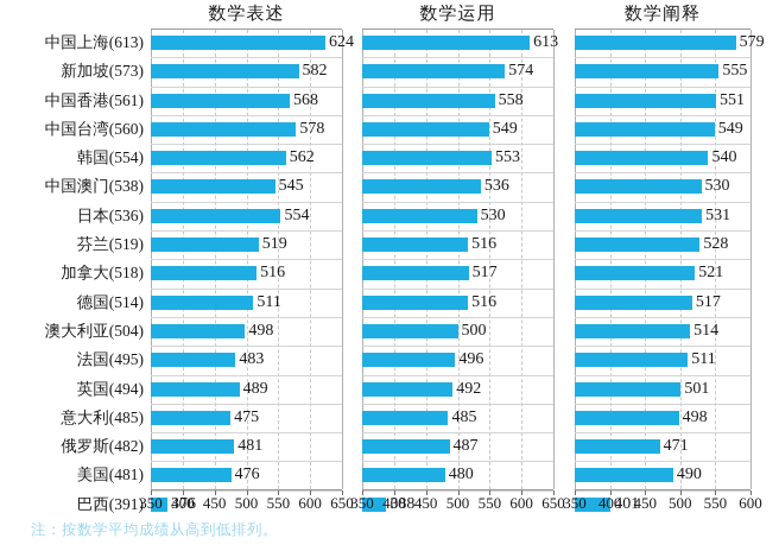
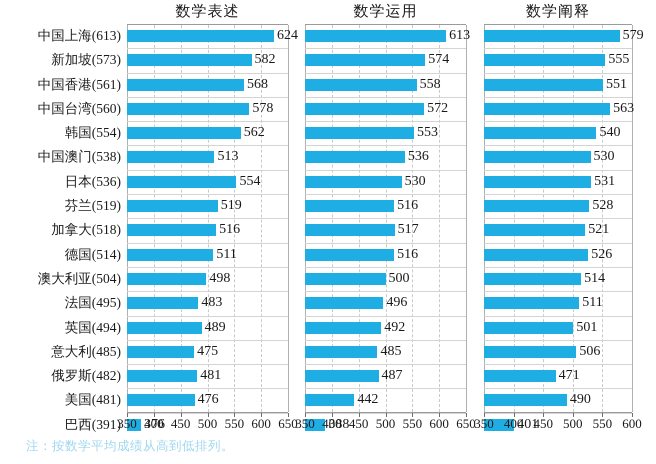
数学表述/中国澳门(538): 545 -> 513
数学运用/中国台湾(560): 549 -> 572
数学运用/美国(481): 480 -> 442
数学阐释/中国台湾(560): 549 -> 563
数学阐释/德国(514): 517 -> 526
数学阐释/意大利(485): 498 -> 506
